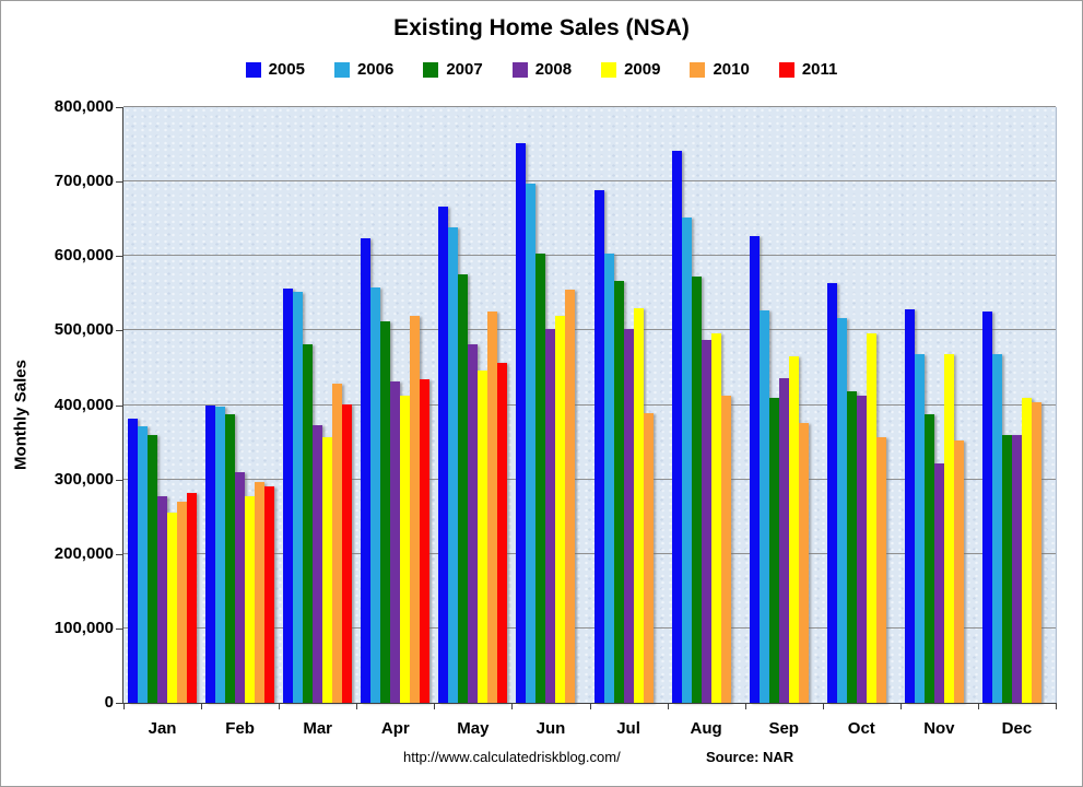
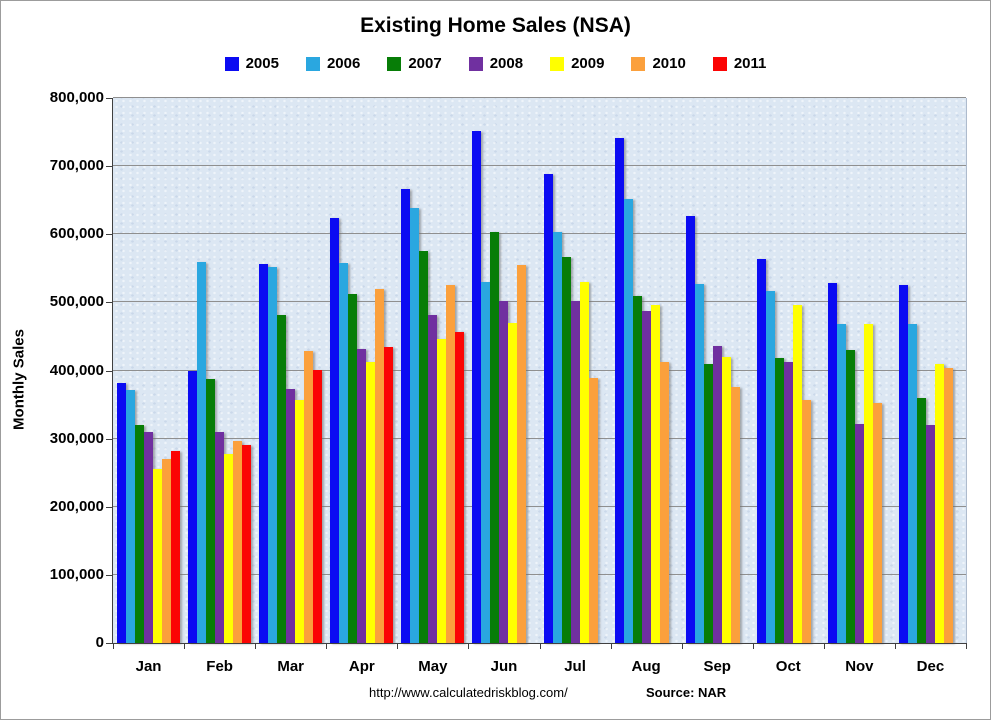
2007/Jan: 360000 -> 320000
2008/Jan: 280000 -> 310000
2006/Feb: 400000 -> 560000
2006/Jun: 700000 -> 530000
2009/Jun: 520000 -> 470000
2007/Aug: 570000 -> 510000
2009/Sep: 460000 -> 420000
2007/Nov: 390000 -> 430000
2008/Dec: 360000 -> 320000
